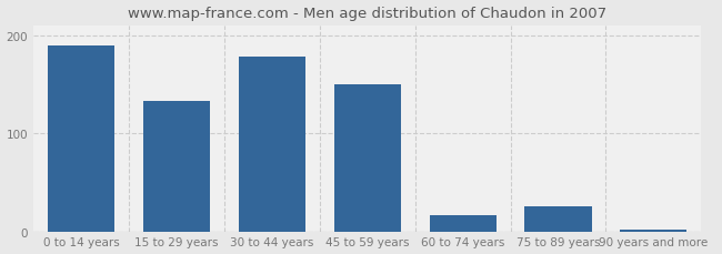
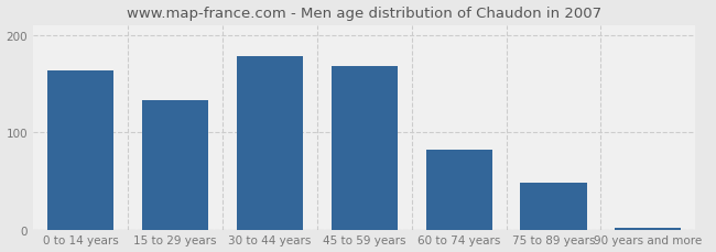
0 to 14 years: 190 -> 163
45 to 59 years: 150 -> 168
60 to 74 years: 16 -> 82
75 to 89 years: 26 -> 48
